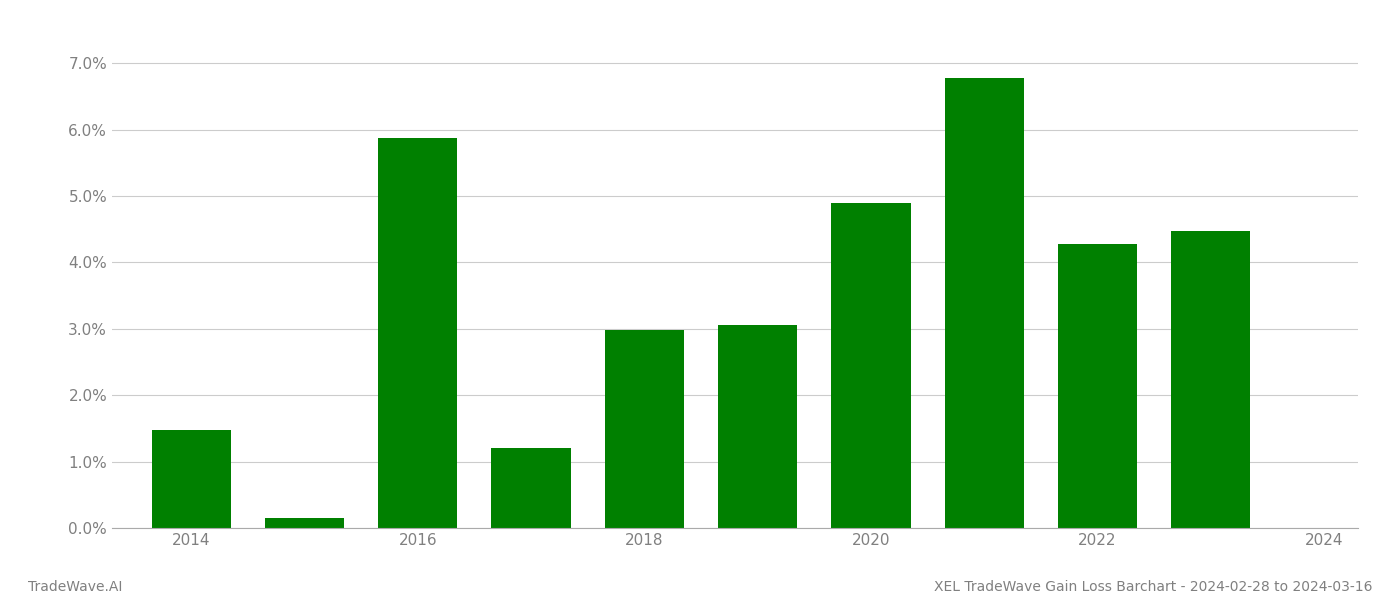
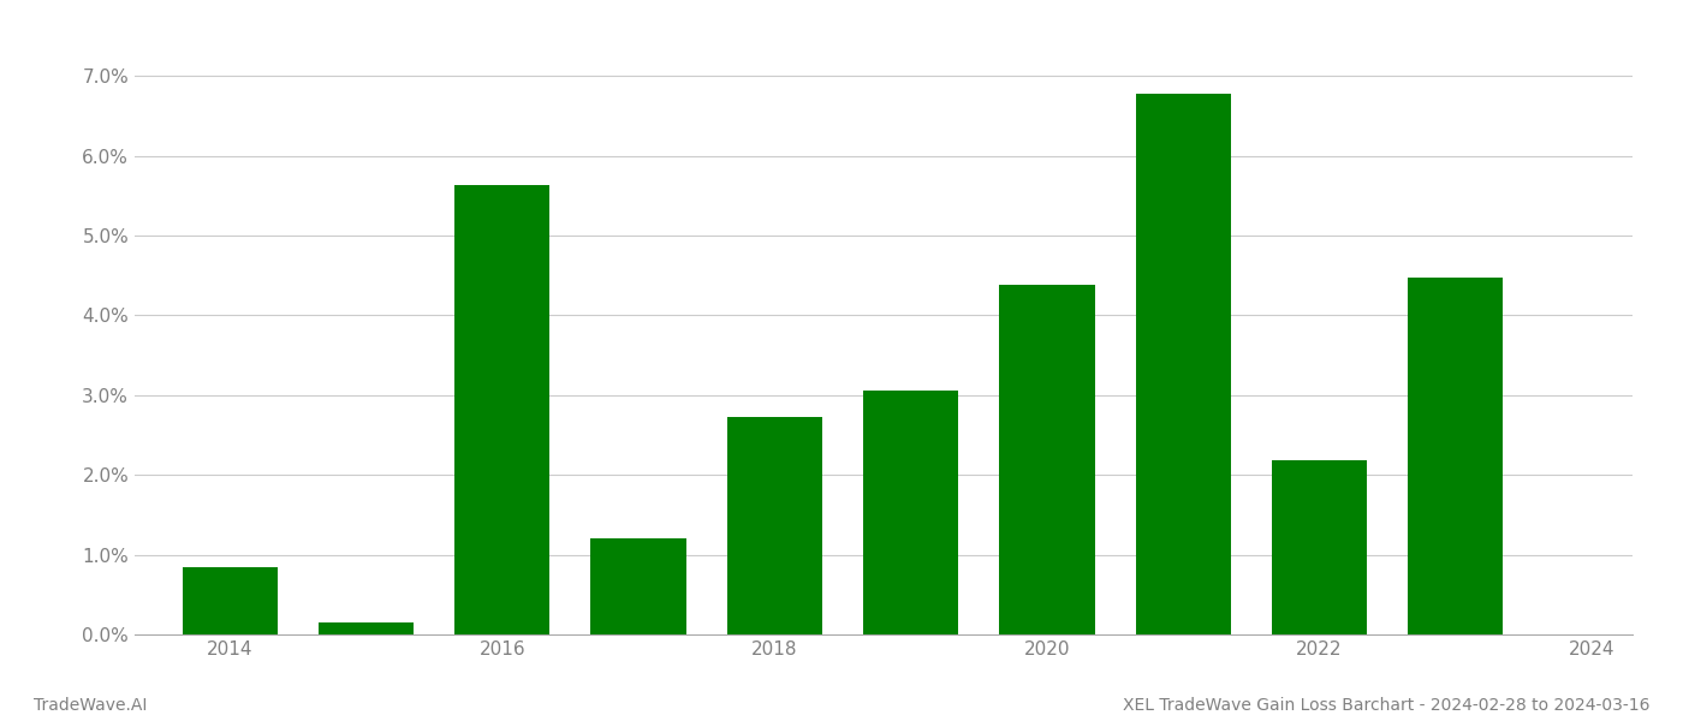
2014: 1.48% -> 0.84%
2016: 5.88% -> 5.64%
2018: 2.98% -> 2.72%
2020: 4.90% -> 4.38%
2022: 4.28% -> 2.18%
